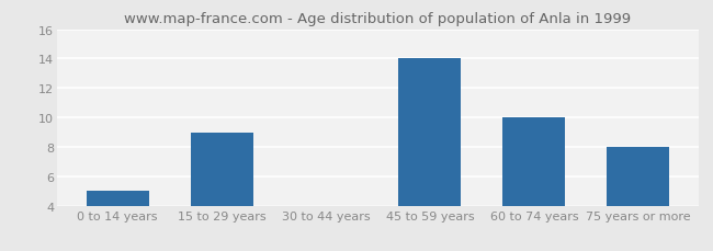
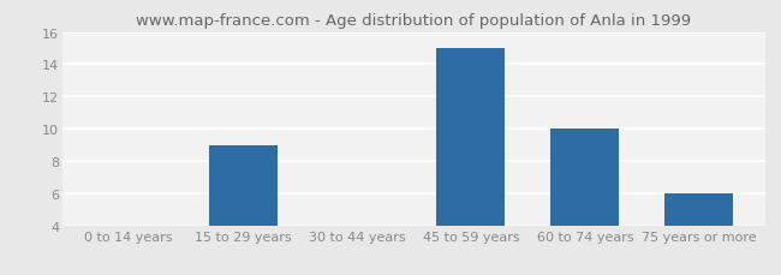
0 to 14 years: 5 -> 4
45 to 59 years: 14 -> 15
75 years or more: 8 -> 6
